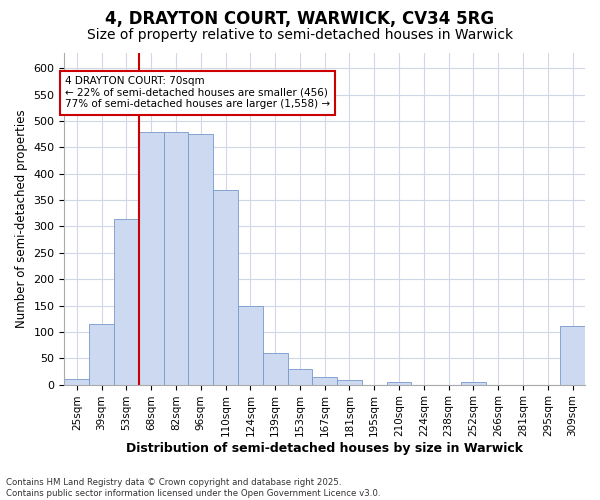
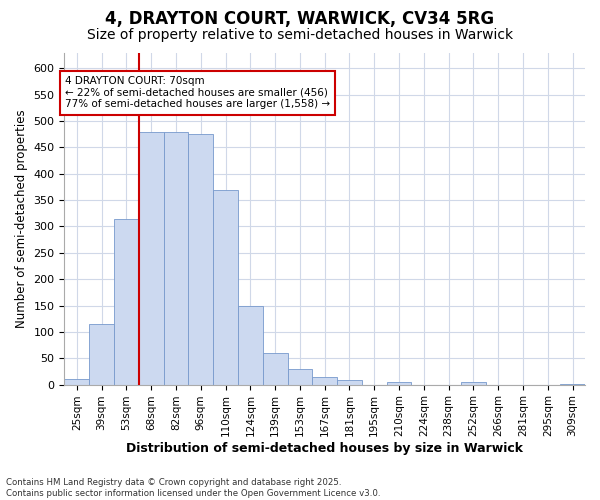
309sqm: 112 -> 2
